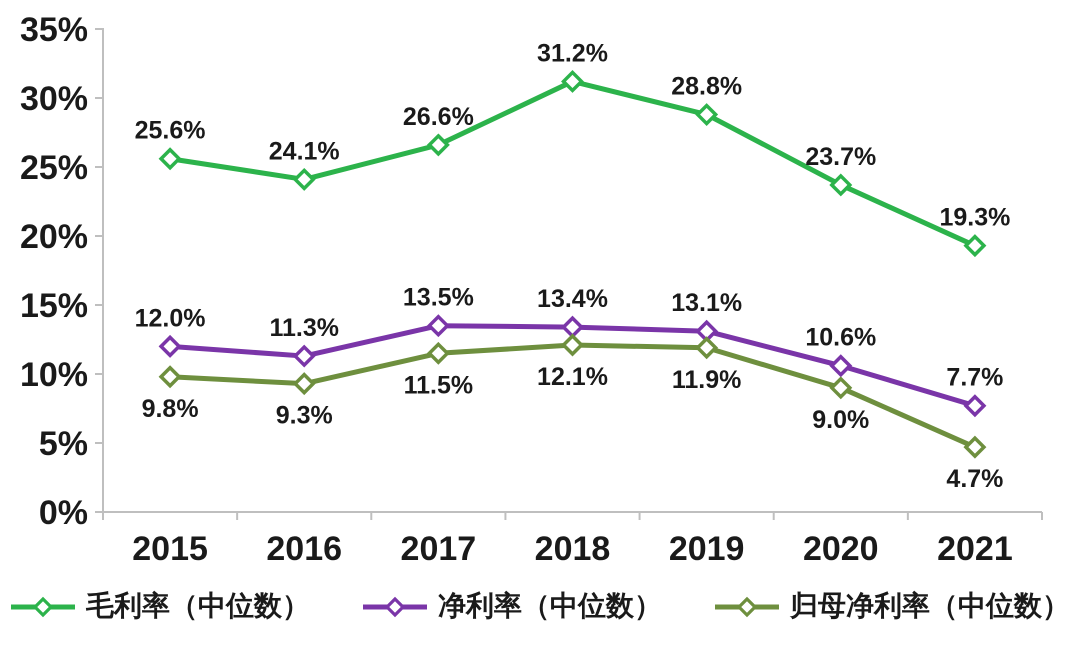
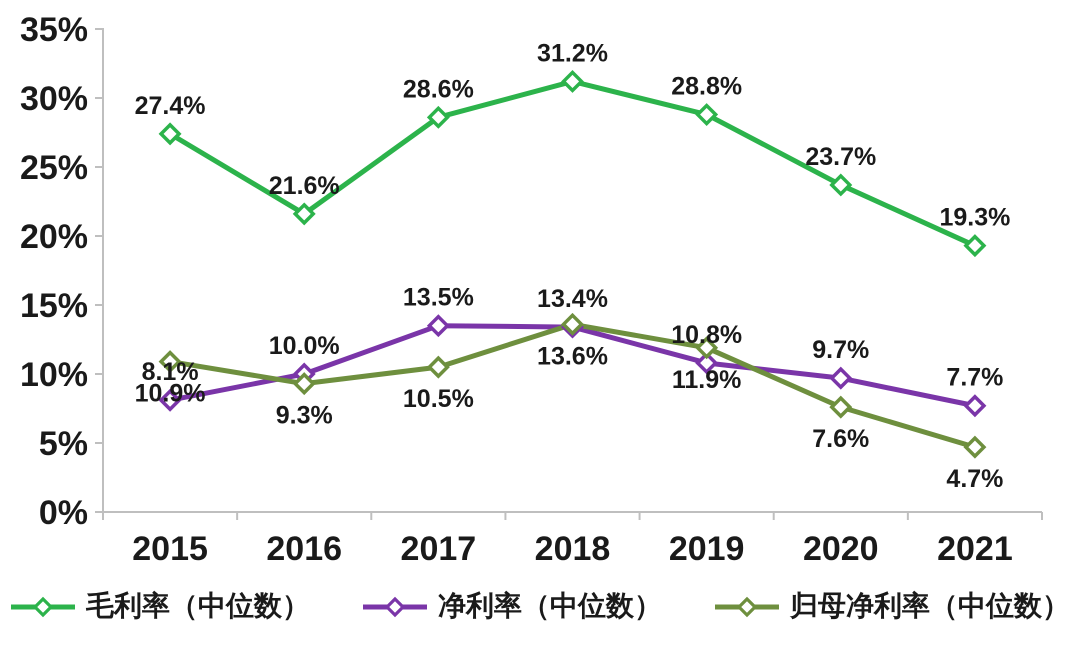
毛利率（中位数）/2015: 25.6% -> 27.4%
净利率（中位数）/2015: 12.0% -> 8.1%
归母净利率（中位数）/2015: 9.8% -> 10.9%
毛利率（中位数）/2016: 24.1% -> 21.6%
净利率（中位数）/2016: 11.3% -> 10.0%
毛利率（中位数）/2017: 26.6% -> 28.6%
归母净利率（中位数）/2017: 11.5% -> 10.5%
归母净利率（中位数）/2018: 12.1% -> 13.6%
净利率（中位数）/2019: 13.1% -> 10.8%
净利率（中位数）/2020: 10.6% -> 9.7%
归母净利率（中位数）/2020: 9.0% -> 7.6%
